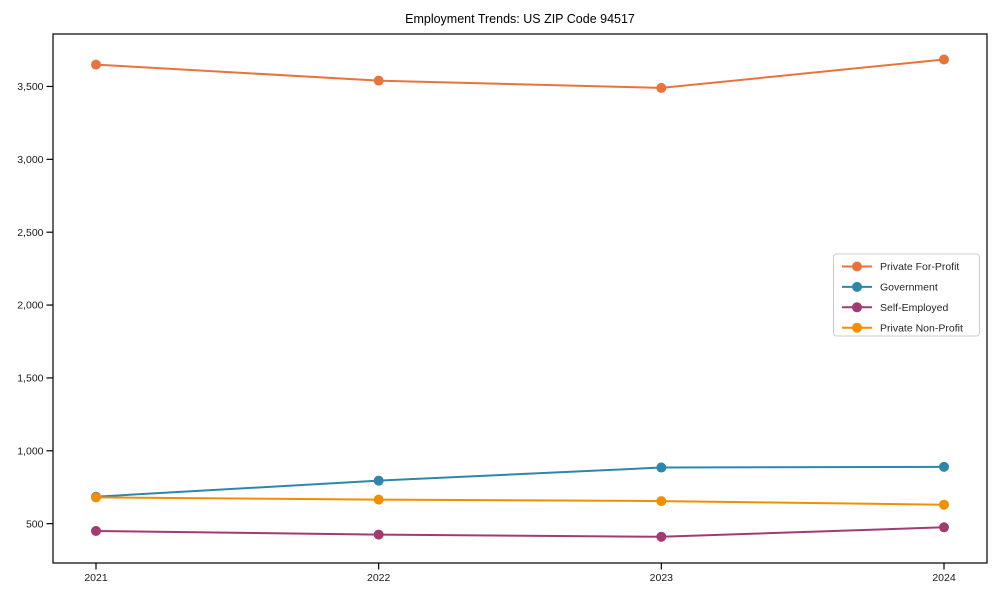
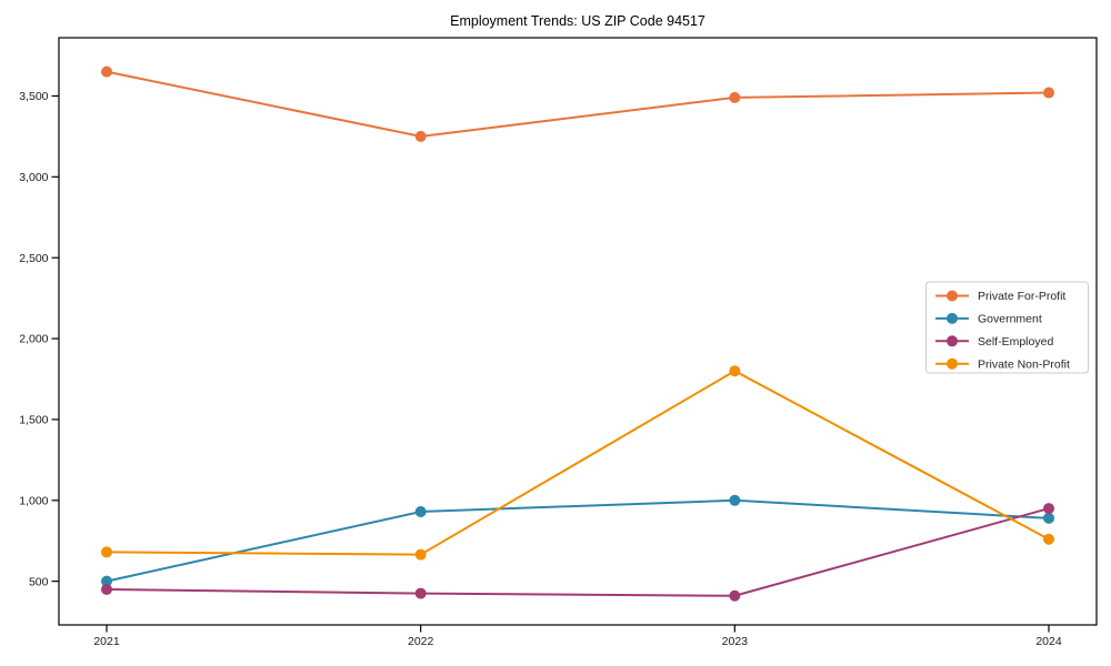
Government/2021: 680 -> 500
Private For-Profit/2022: 3540 -> 3250
Government/2022: 800 -> 930
Government/2023: 880 -> 1000
Private Non-Profit/2023: 660 -> 1800
Private For-Profit/2024: 3680 -> 3520
Self-Employed/2024: 480 -> 950
Private Non-Profit/2024: 630 -> 760
